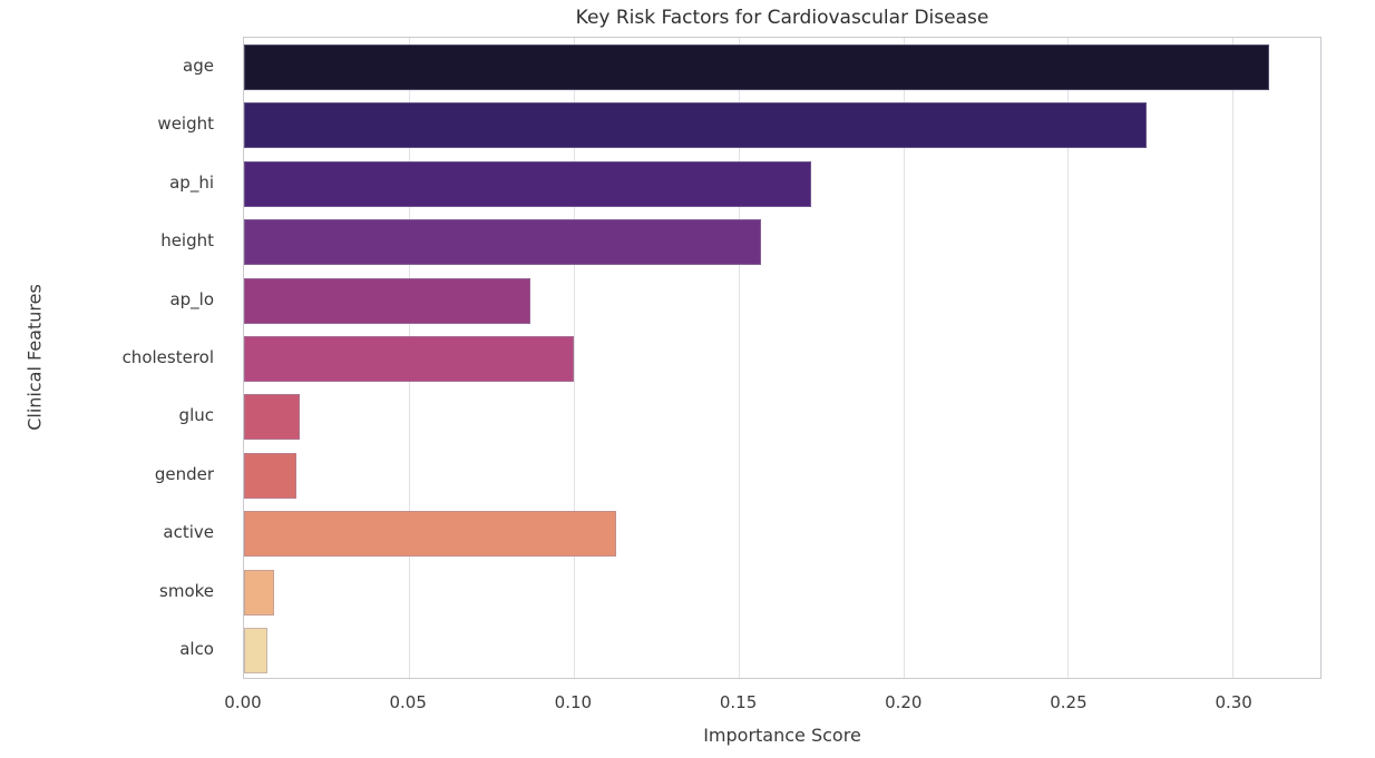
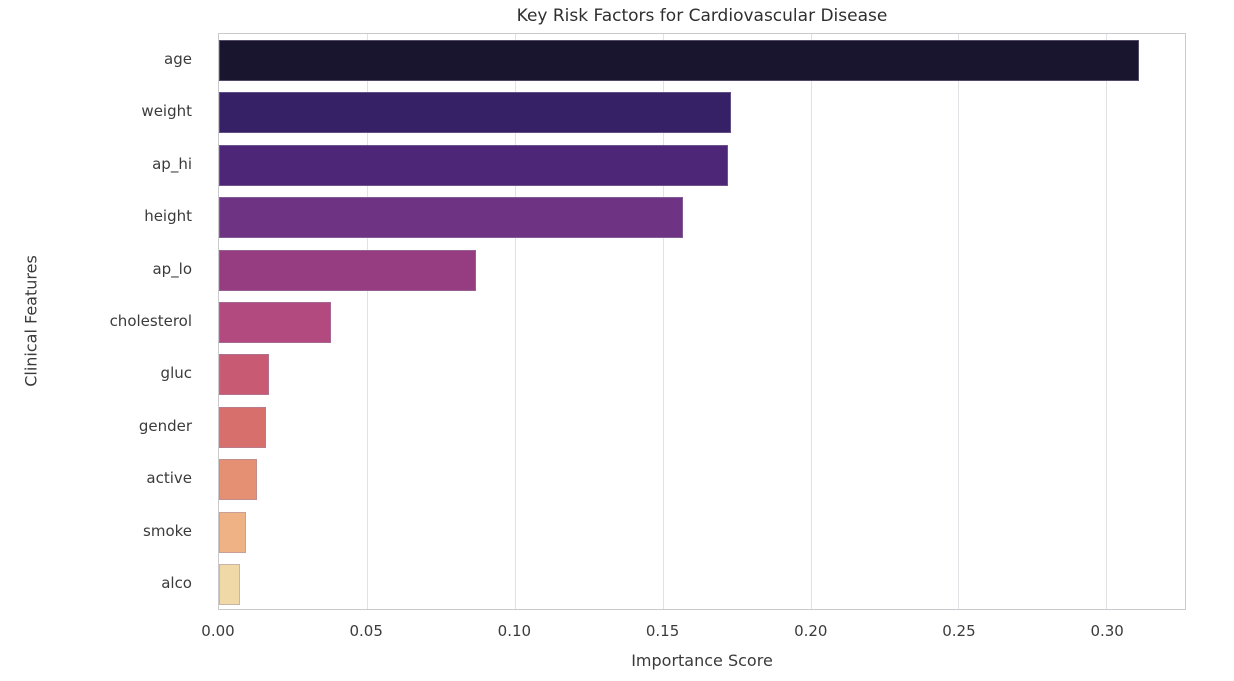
weight: 0.274 -> 0.173
cholesterol: 0.100 -> 0.038
active: 0.113 -> 0.013
